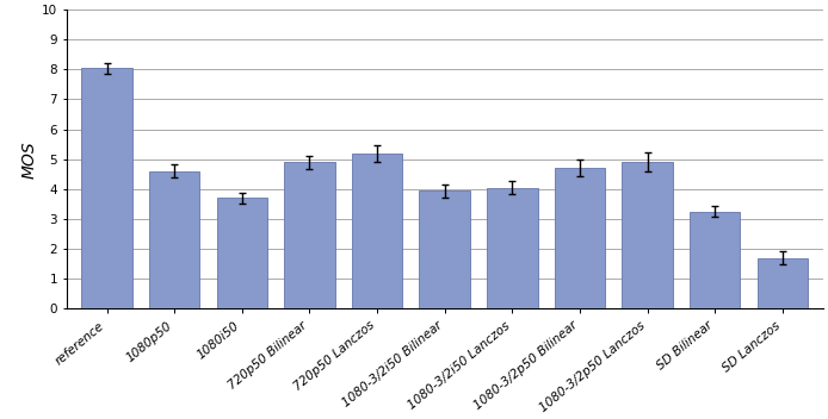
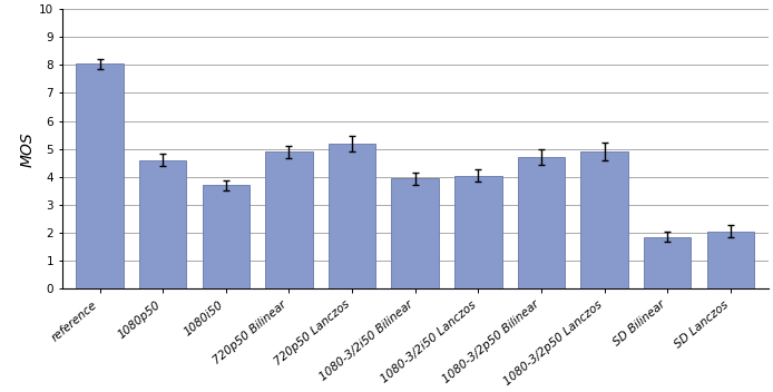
SD Bilinear: 3.25 -> 1.85
SD Lanczos: 1.70 -> 2.05
